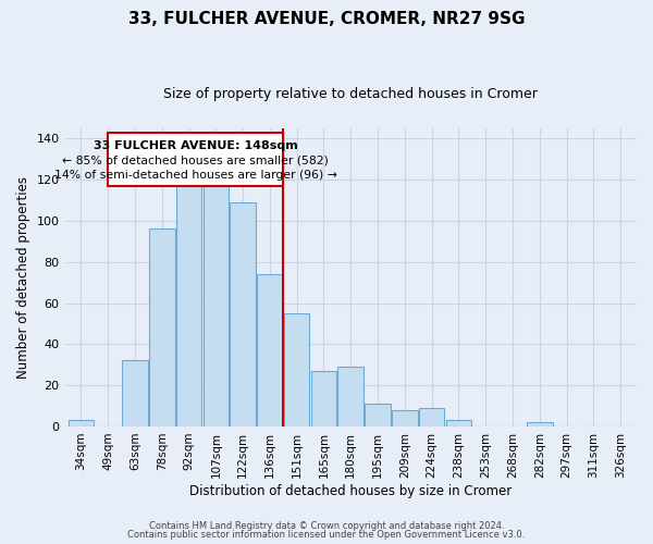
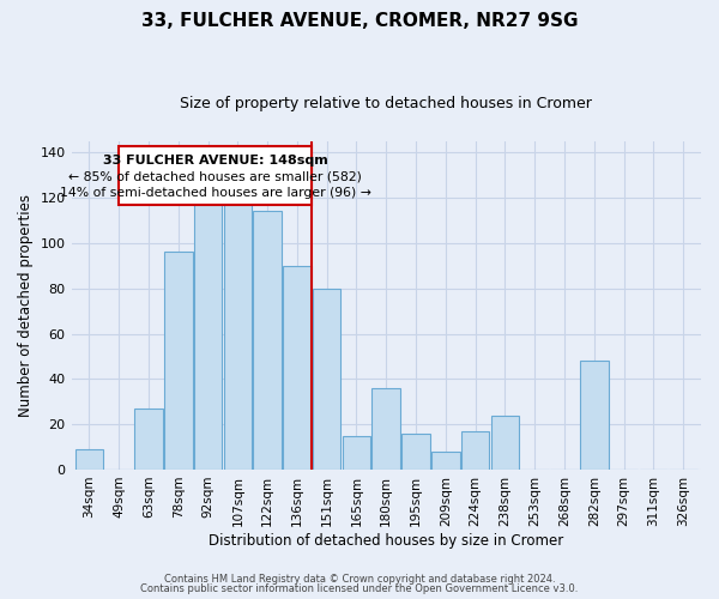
34sqm: 3 -> 9
63sqm: 32 -> 27
122sqm: 109 -> 114
136sqm: 74 -> 90
151sqm: 55 -> 80
165sqm: 27 -> 15
180sqm: 29 -> 36
195sqm: 11 -> 16
224sqm: 9 -> 17
238sqm: 3 -> 24
282sqm: 2 -> 48
